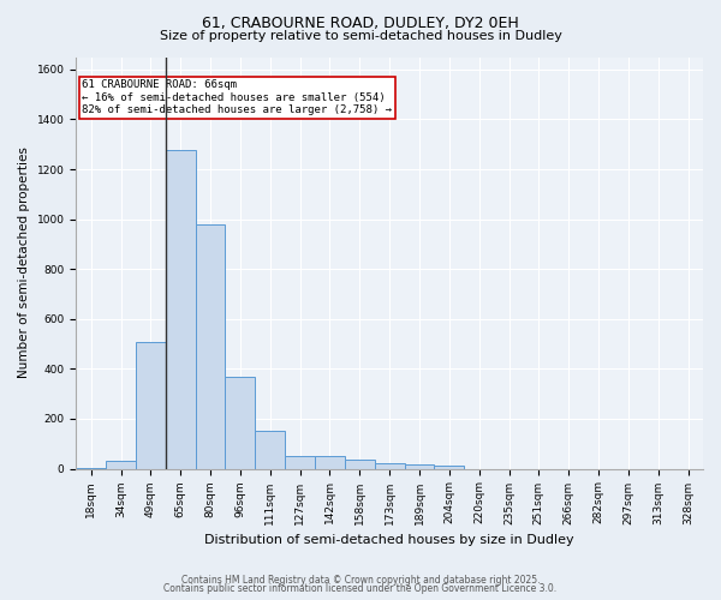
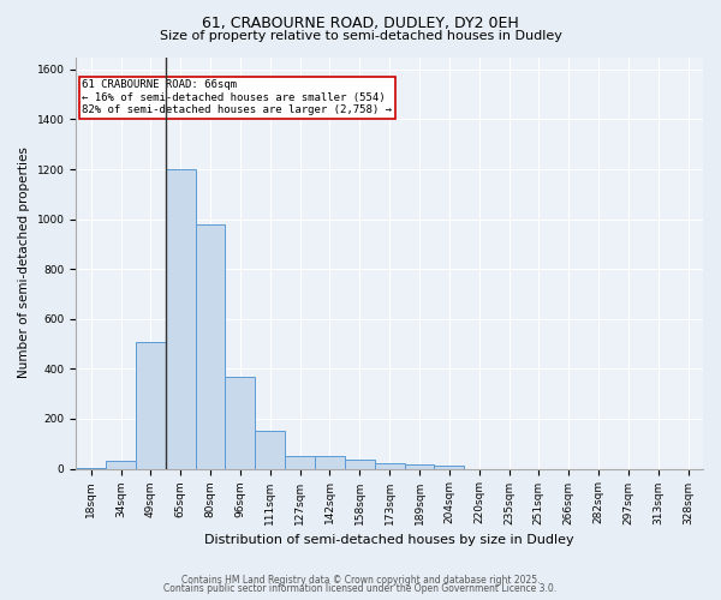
65sqm: 1275 -> 1200
